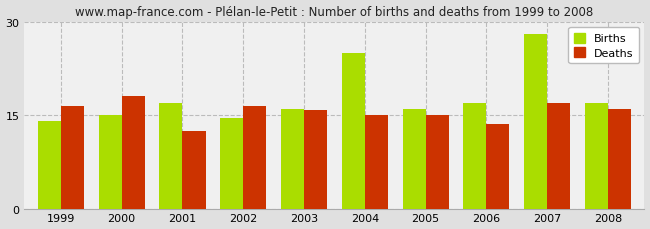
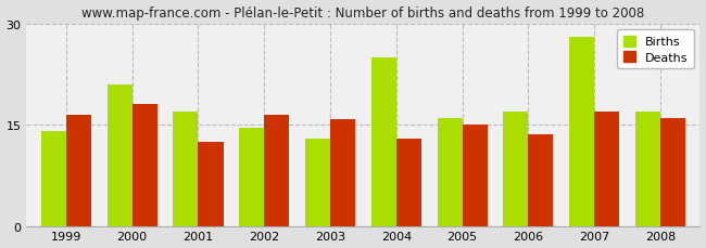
Births/2000: 15.0 -> 21.0
Births/2003: 16.0 -> 13.0
Deaths/2004: 15.0 -> 13.0
